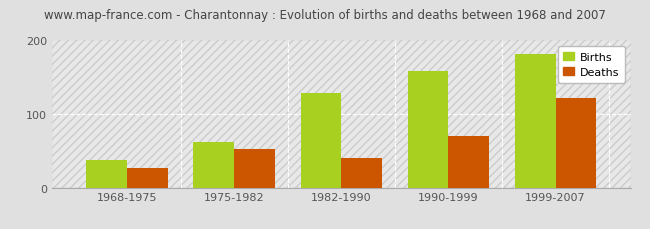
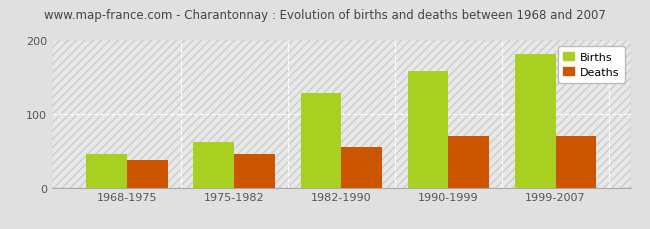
Births/1968-1975: 38 -> 45
Deaths/1968-1975: 26 -> 38
Deaths/1975-1982: 52 -> 45
Deaths/1982-1990: 40 -> 55
Deaths/1999-2007: 122 -> 70
